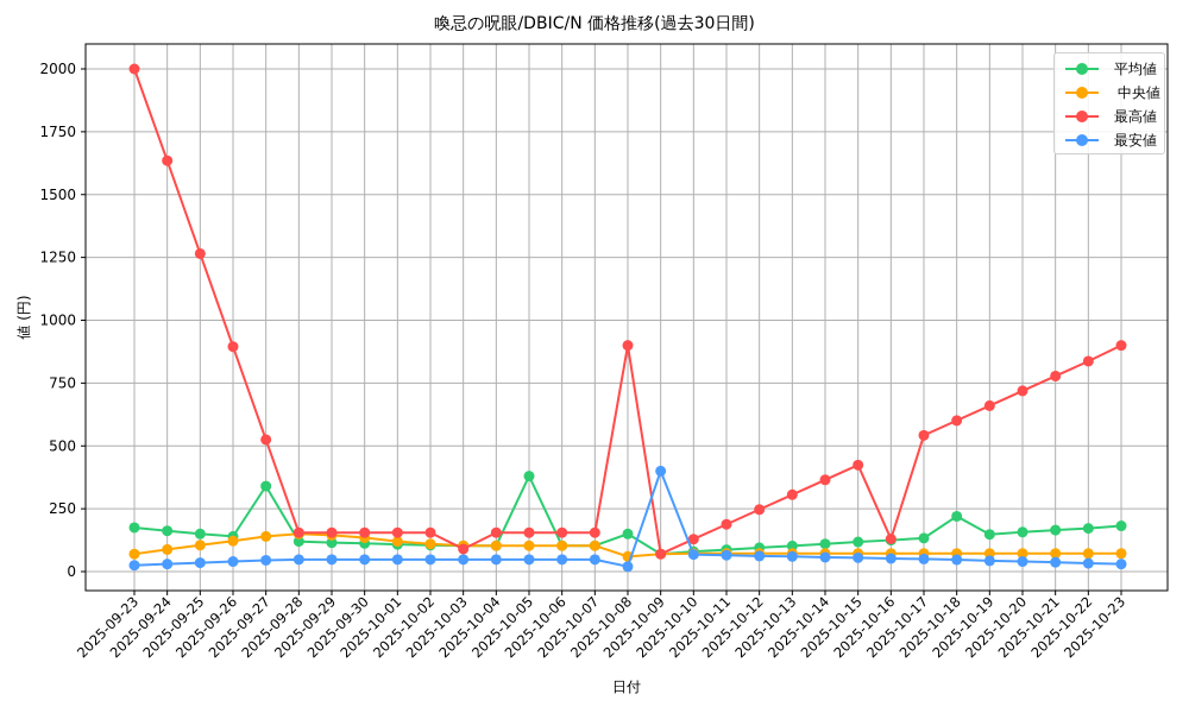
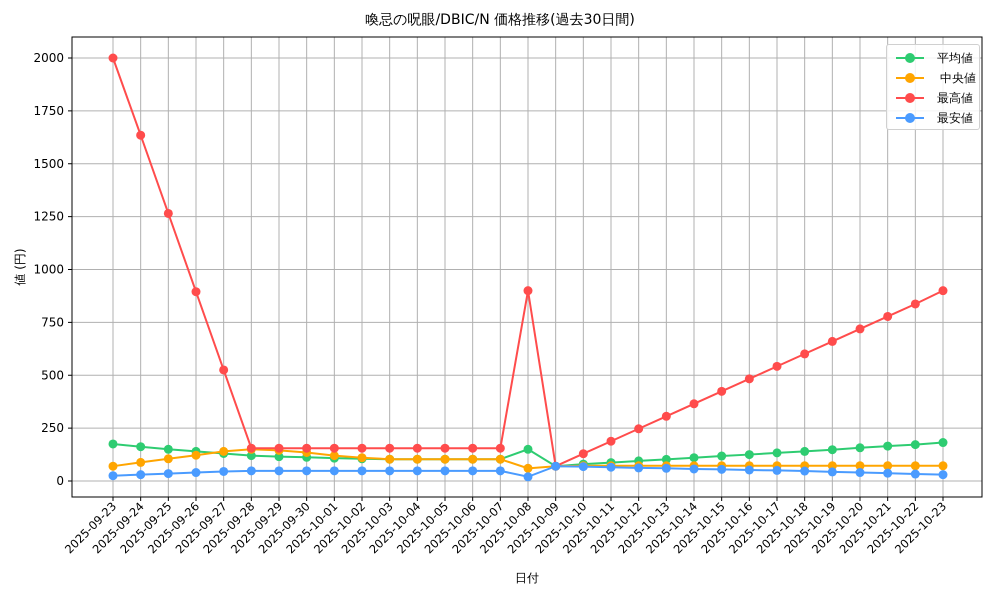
平均値/2025-09-27: 340 -> 130
最高値/2025-10-03: 90 -> 160
平均値/2025-10-05: 380 -> 100
最安値/2025-10-09: 400 -> 70
最高値/2025-10-16: 130 -> 480
平均値/2025-10-18: 220 -> 140
